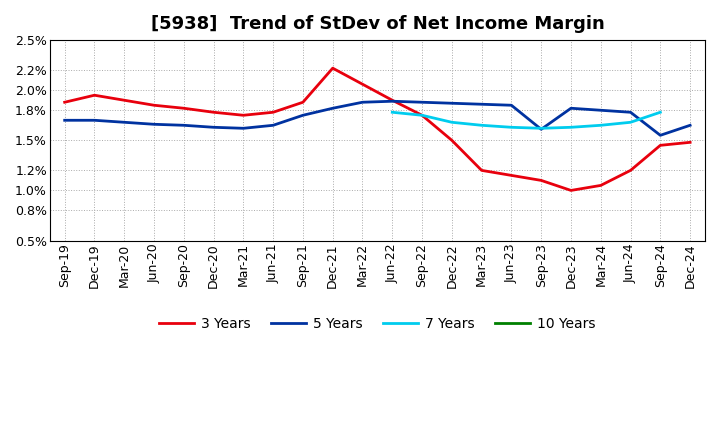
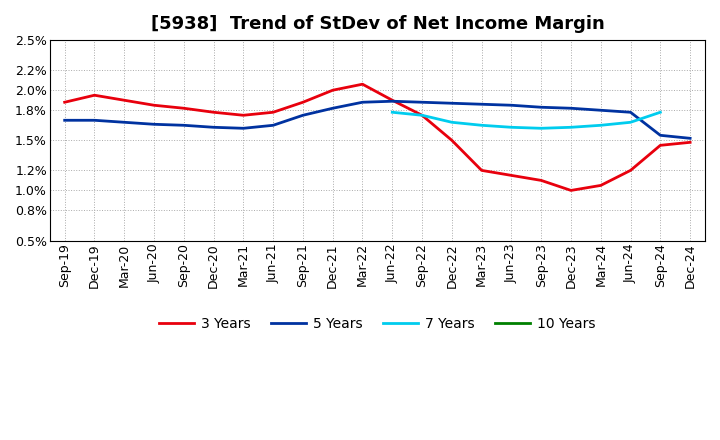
3 Years/Dec-21: 2.22% -> 2.00%
5 Years/Sep-23: 1.61% -> 1.83%
5 Years/Dec-24: 1.65% -> 1.52%
